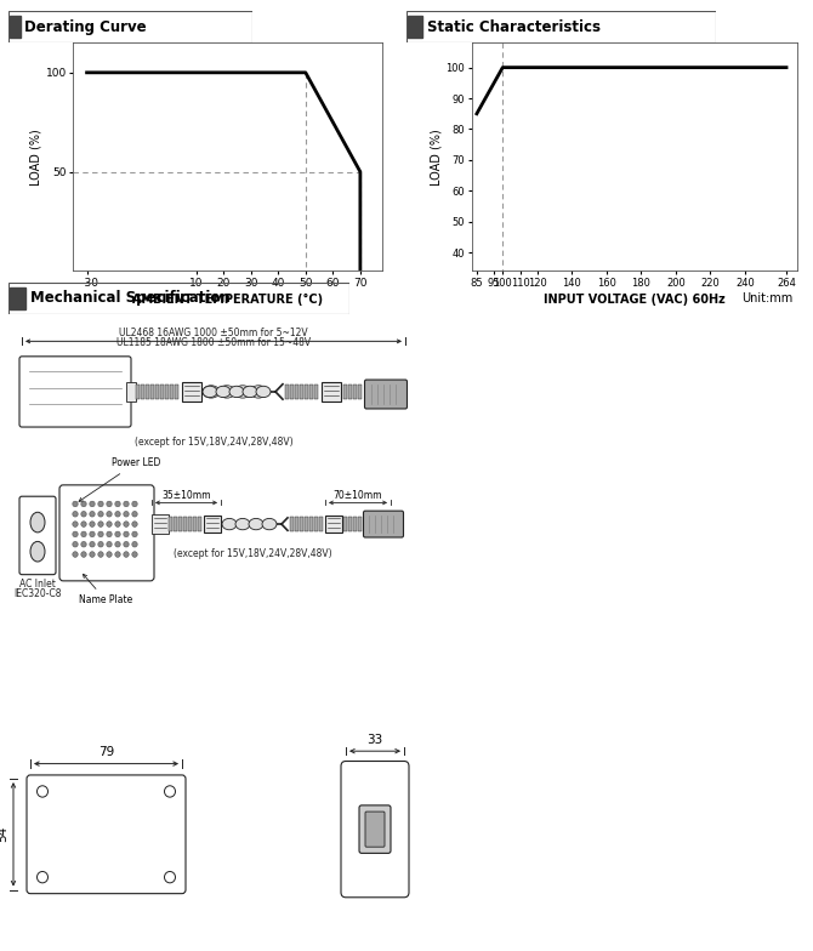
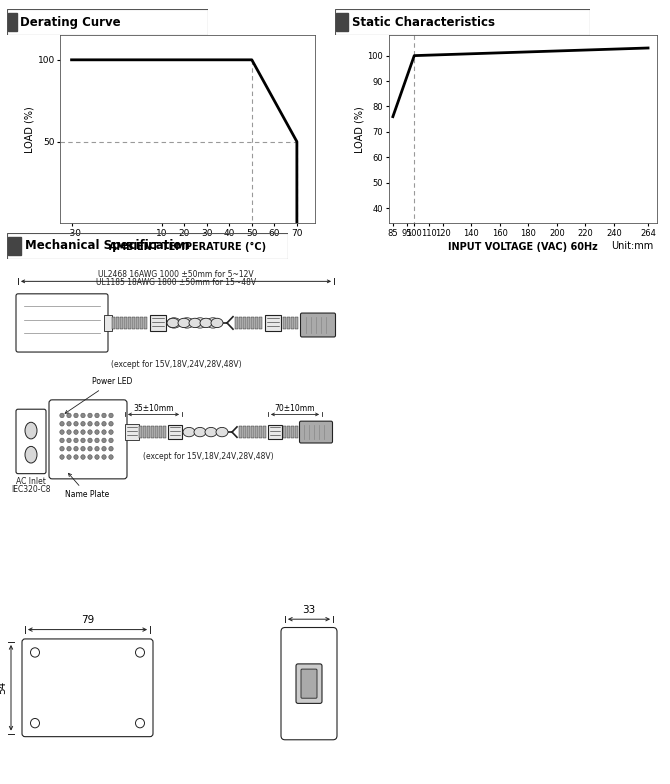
85: 85 -> 76
264: 100 -> 103
